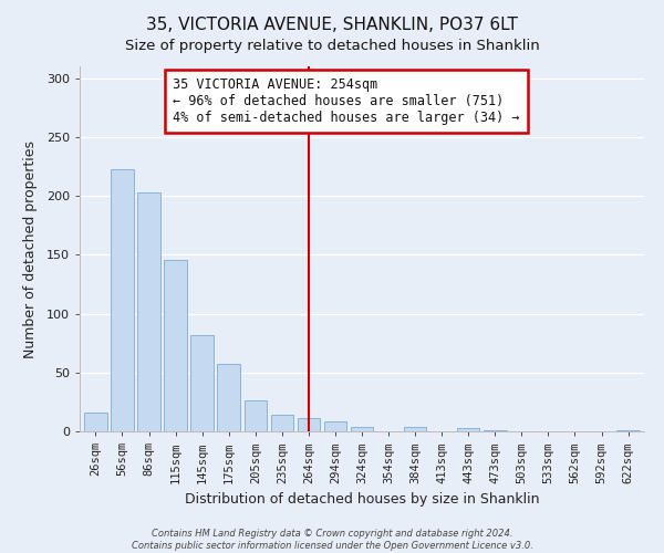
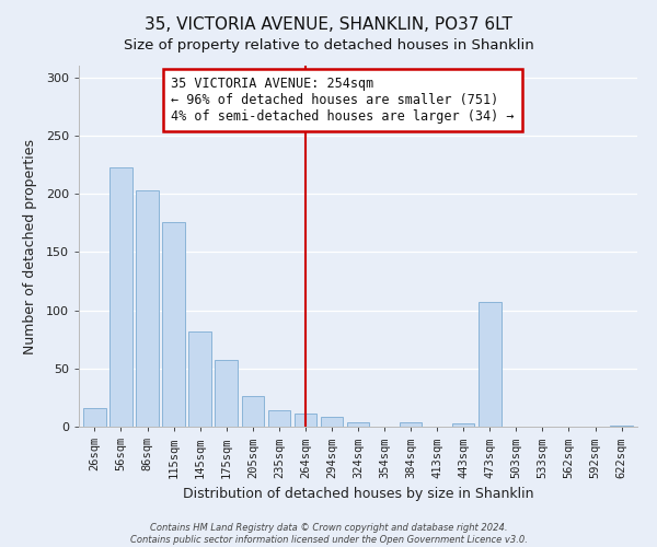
115sqm: 146 -> 176
473sqm: 1 -> 107
